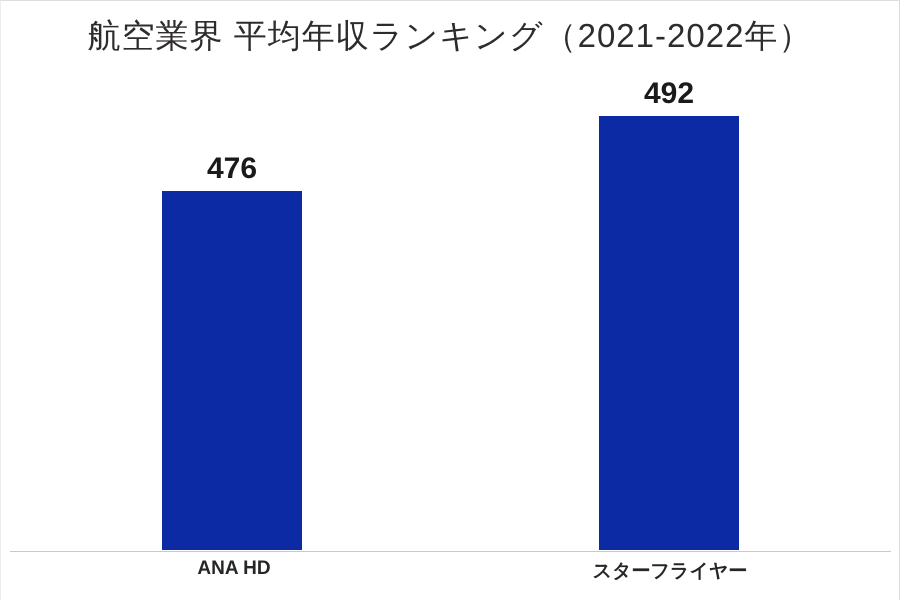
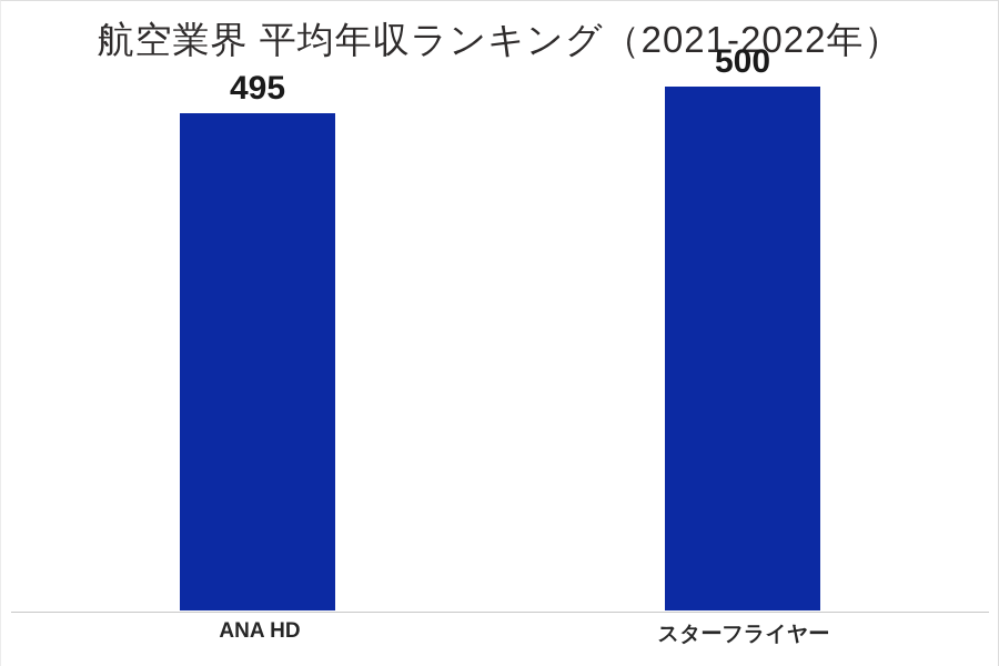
ANA HD: 476 -> 495
スターフライヤー: 492 -> 500
